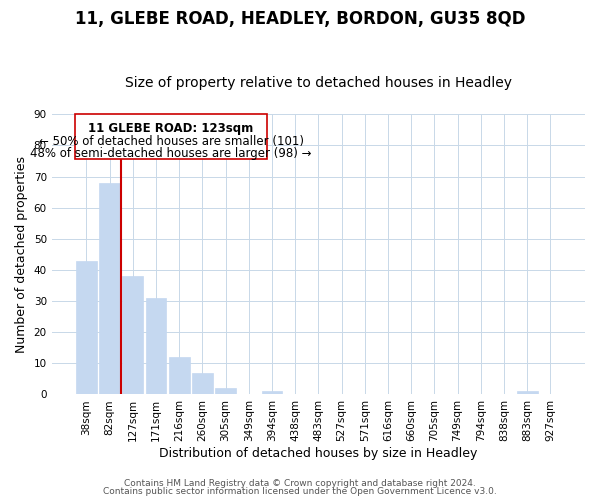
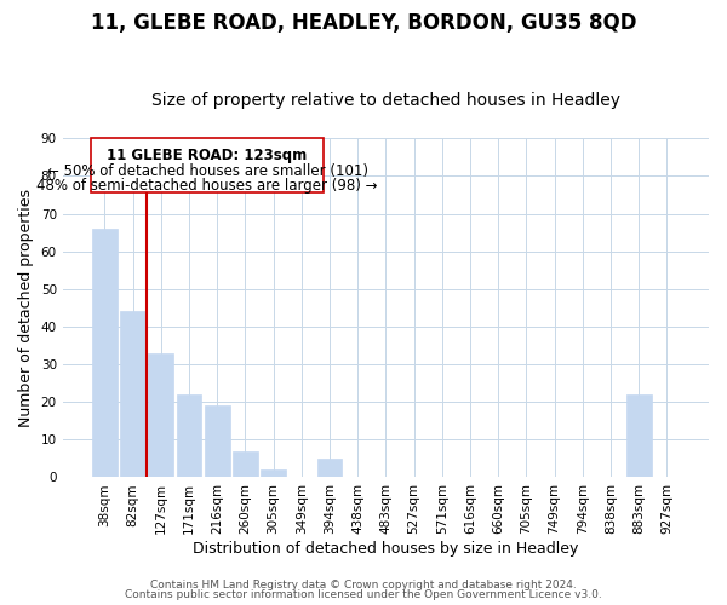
38sqm: 43 -> 66
82sqm: 68 -> 44
127sqm: 38 -> 33
171sqm: 31 -> 22
216sqm: 12 -> 19
394sqm: 1 -> 5
883sqm: 1 -> 22
